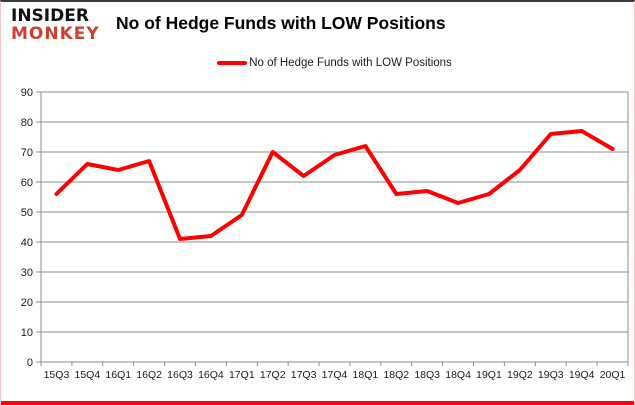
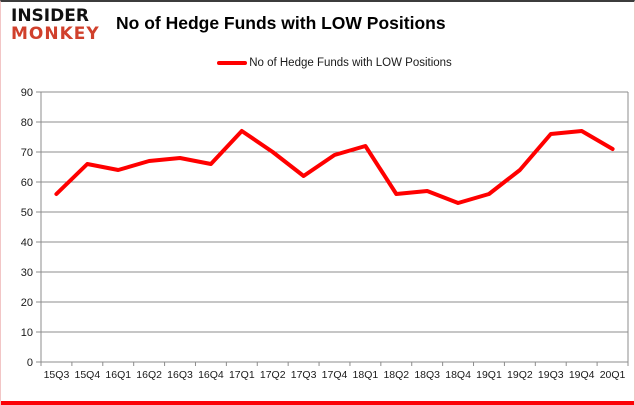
16Q3: 41 -> 68
16Q4: 42 -> 66
17Q1: 49 -> 77
